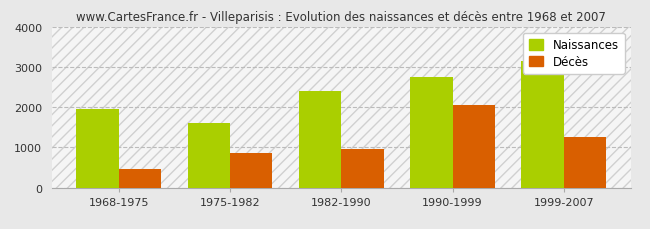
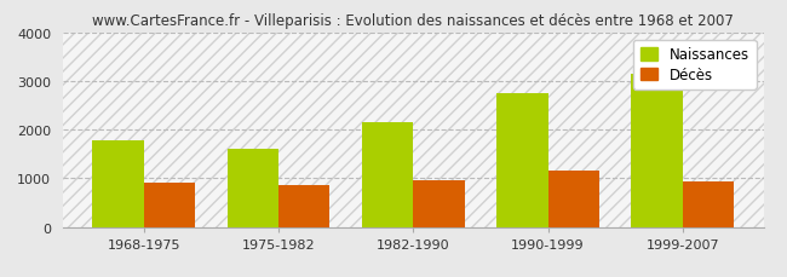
Naissances/1968-1975: 1950 -> 1780
Décès/1968-1975: 450 -> 920
Naissances/1982-1990: 2400 -> 2150
Décès/1990-1999: 2050 -> 1160
Décès/1999-2007: 1250 -> 940
